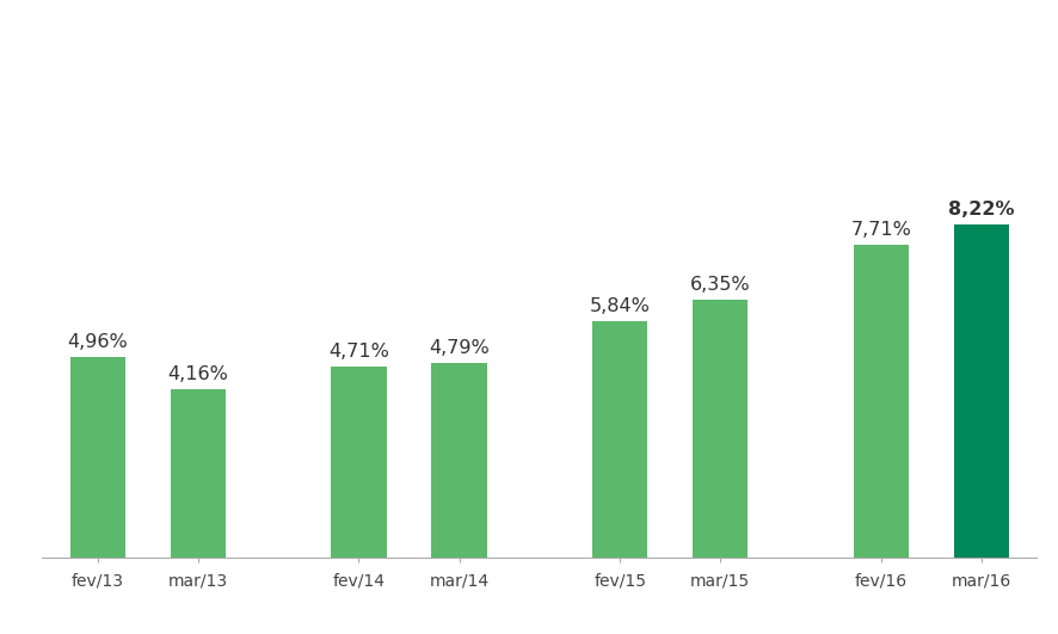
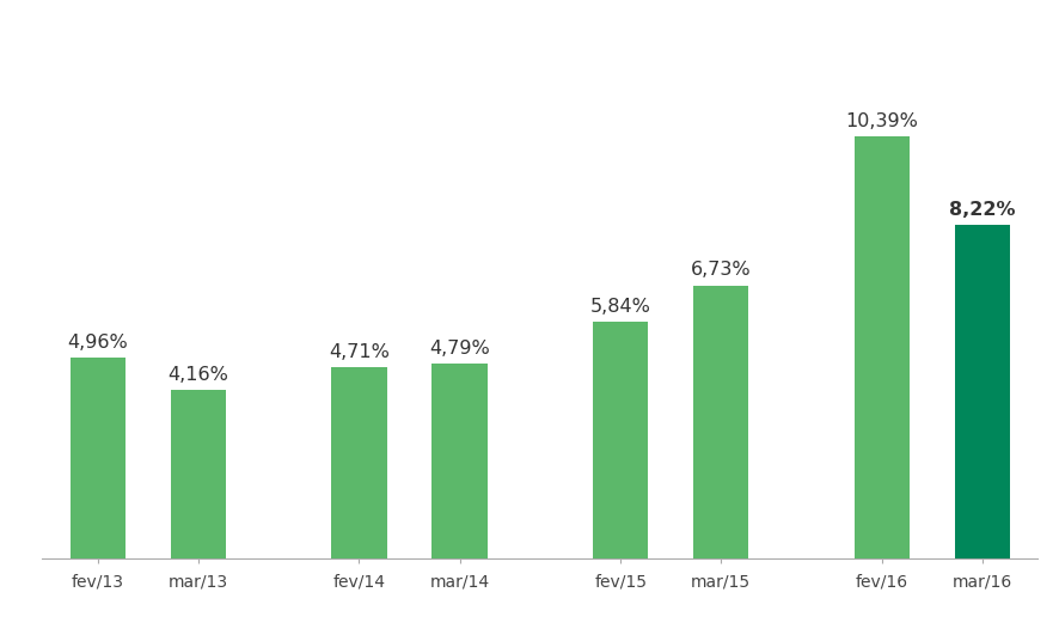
mar/15: 6,35% -> 6,73%
fev/16: 7,71% -> 10,39%
